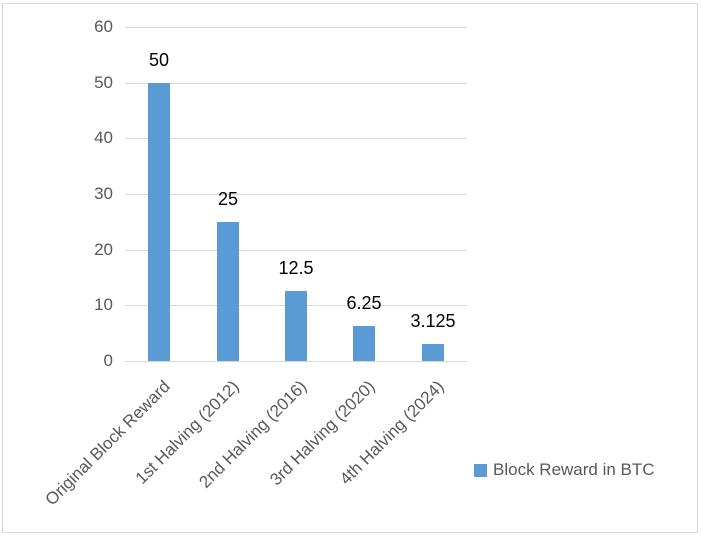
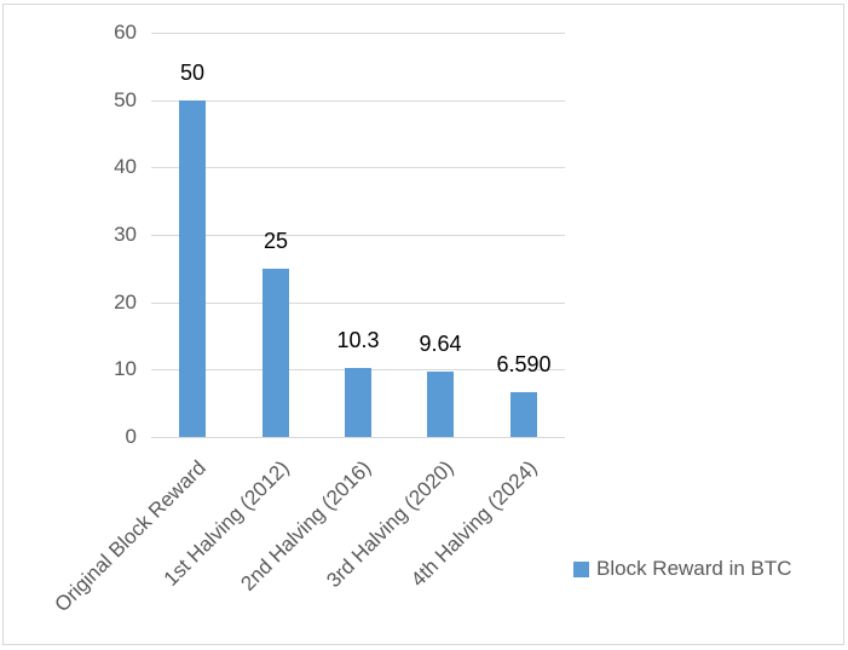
2nd Halving (2016): 12.5 -> 10.3
3rd Halving (2020): 6.25 -> 9.64
4th Halving (2024): 3.125 -> 6.590
